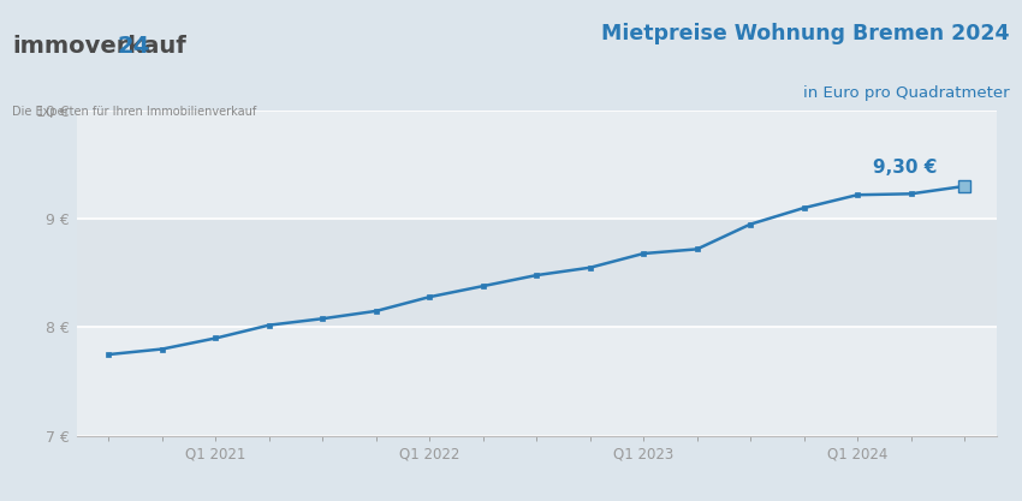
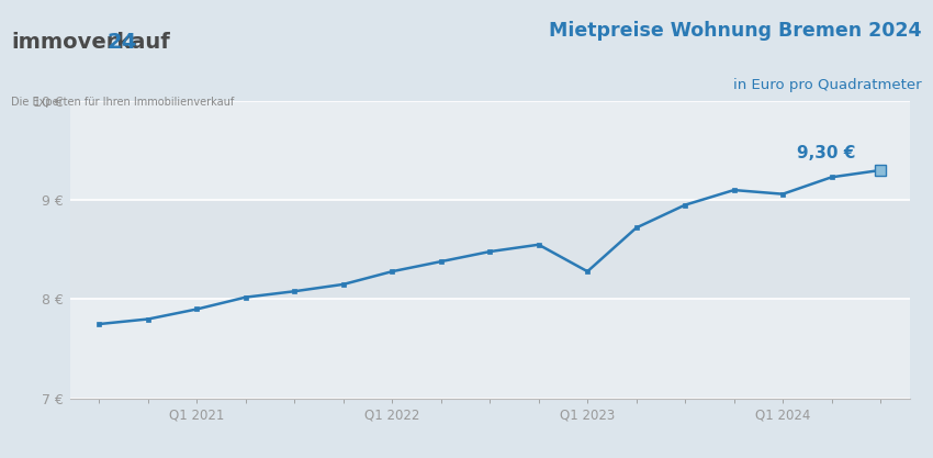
Q1 2023: 8.68 € -> 8.28 €
Q1 2024: 9.22 € -> 9.06 €
